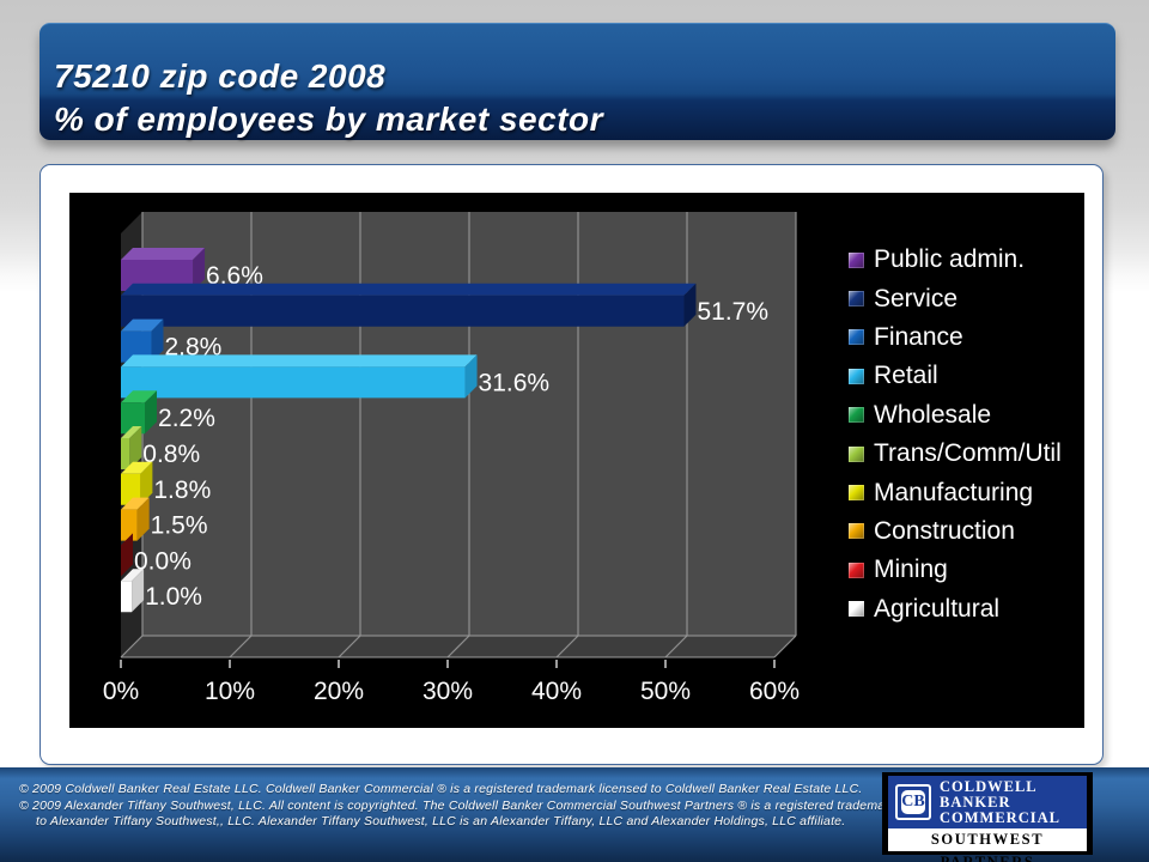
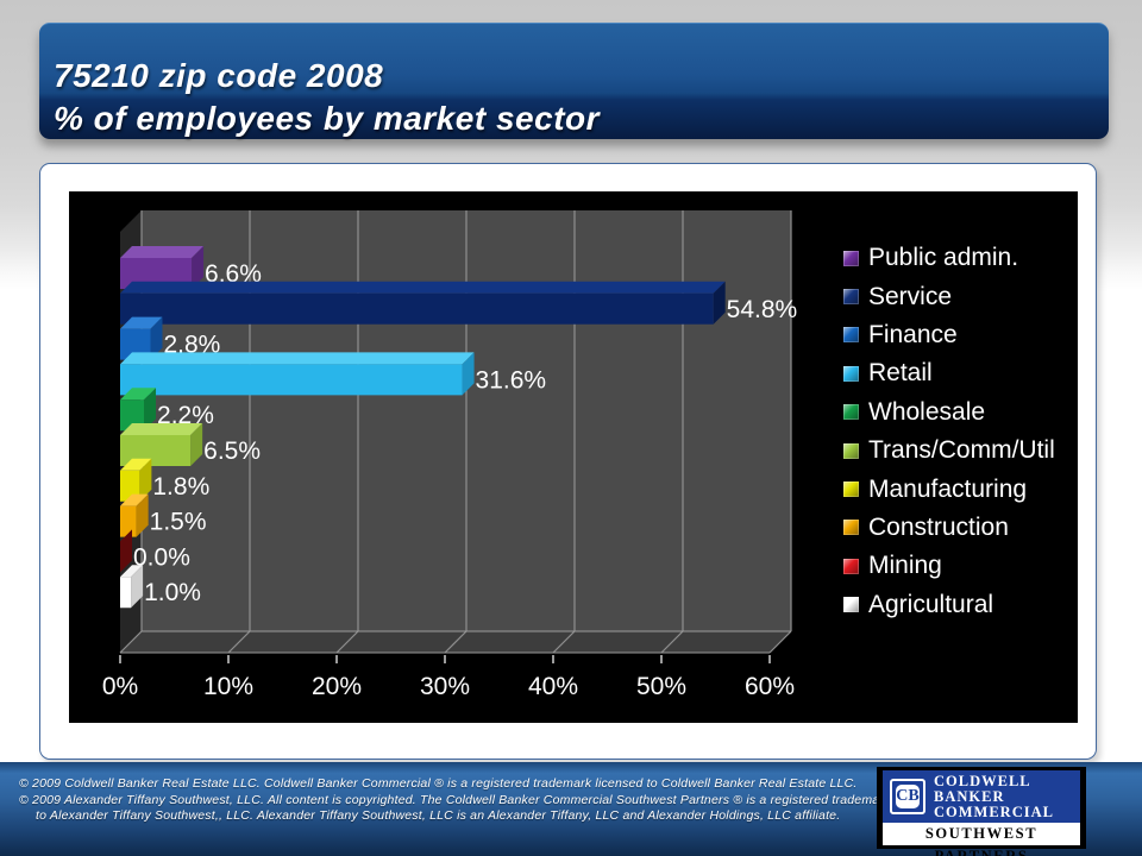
Service: 51.7% -> 54.8%
Trans/Comm/Util: 0.8% -> 6.5%
